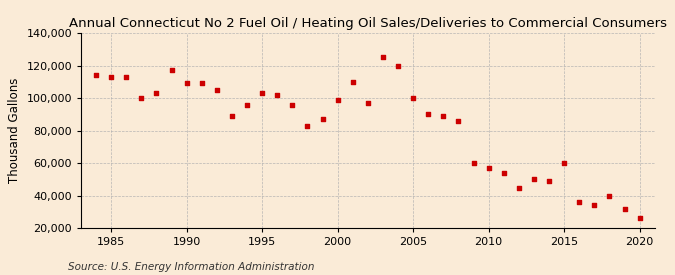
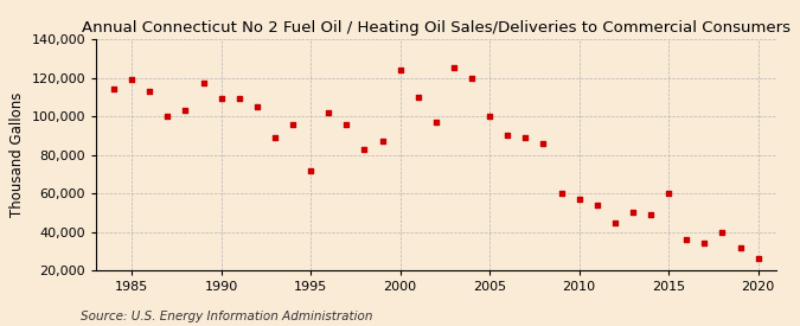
1985: 113,000 -> 119,000
1995: 103,000 -> 72,000
2000: 99,000 -> 124,000
